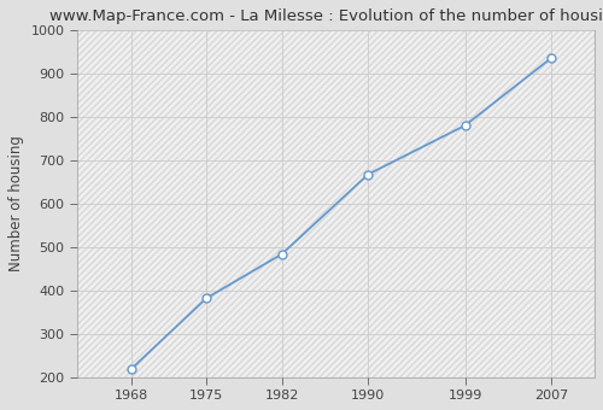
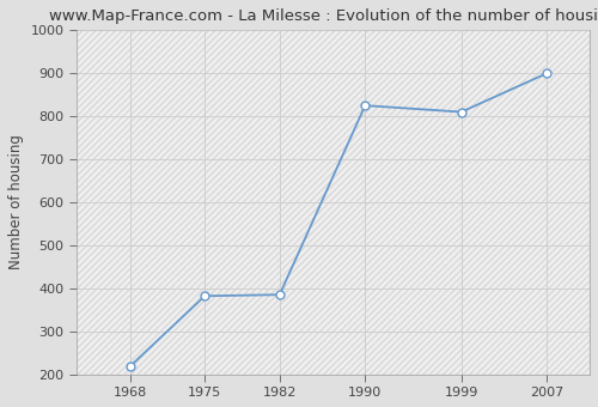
1982: 484 -> 385
1990: 668 -> 825
1999: 781 -> 810
2007: 937 -> 900
